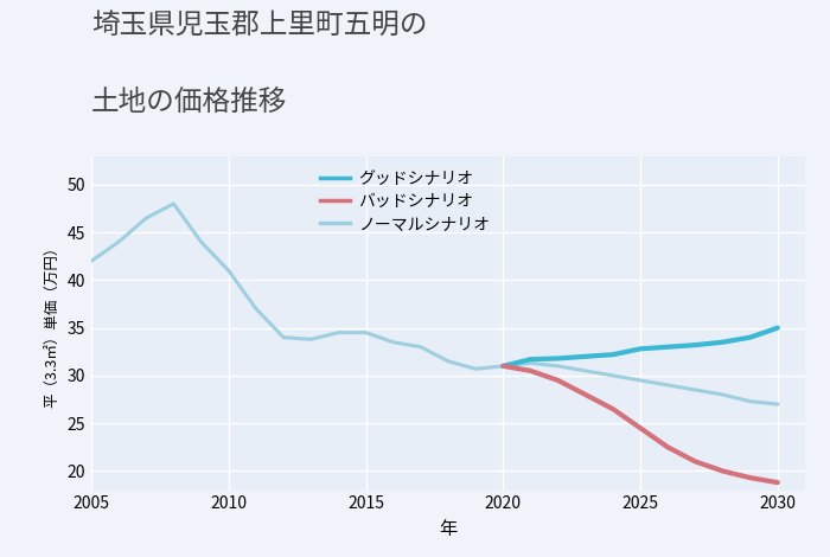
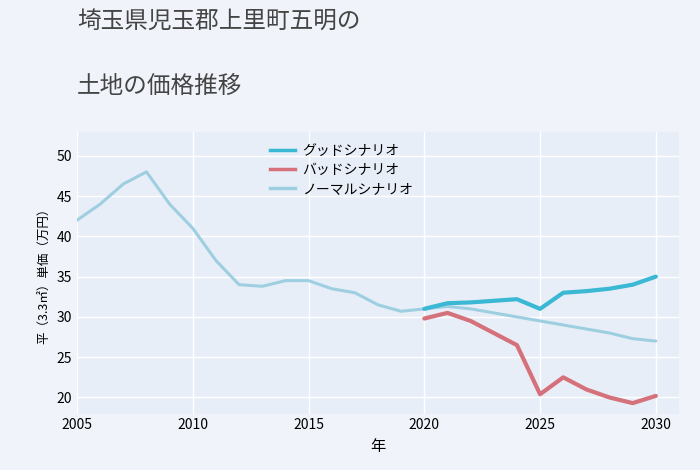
バッドシナリオ/2020: 31.0 -> 29.8
グッドシナリオ/2025: 32.8 -> 31.0
バッドシナリオ/2025: 24.5 -> 20.4
バッドシナリオ/2030: 18.8 -> 20.2
